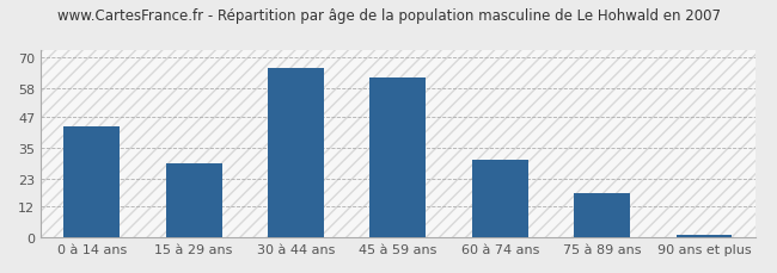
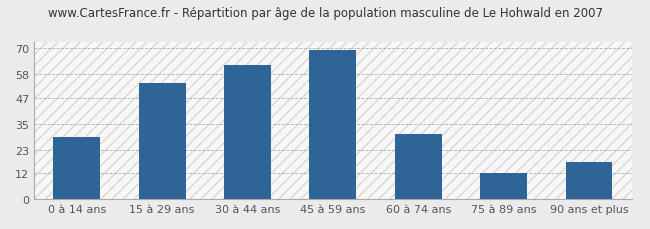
0 à 14 ans: 43 -> 29
15 à 29 ans: 29 -> 54
30 à 44 ans: 66 -> 62
45 à 59 ans: 62 -> 69
75 à 89 ans: 17 -> 12
90 ans et plus: 1 -> 17
